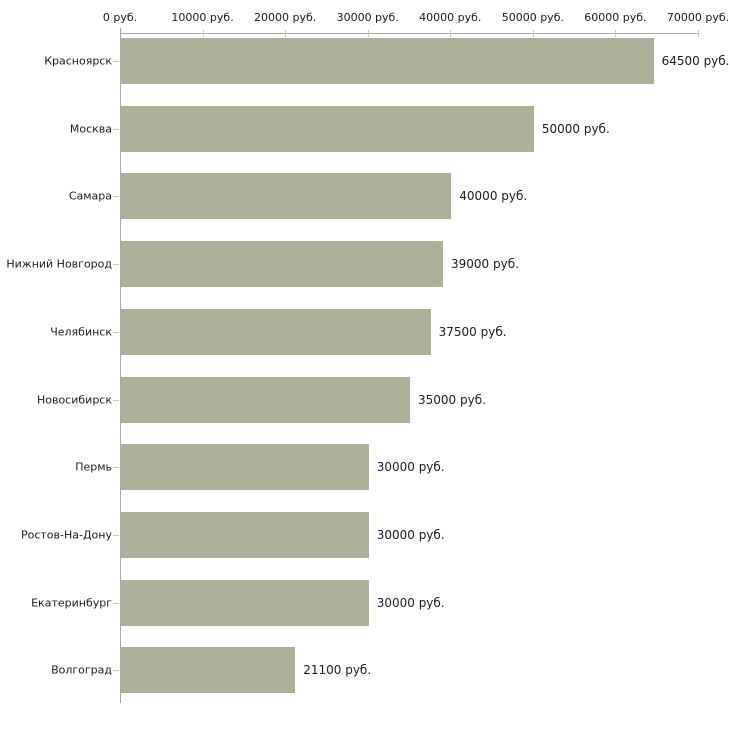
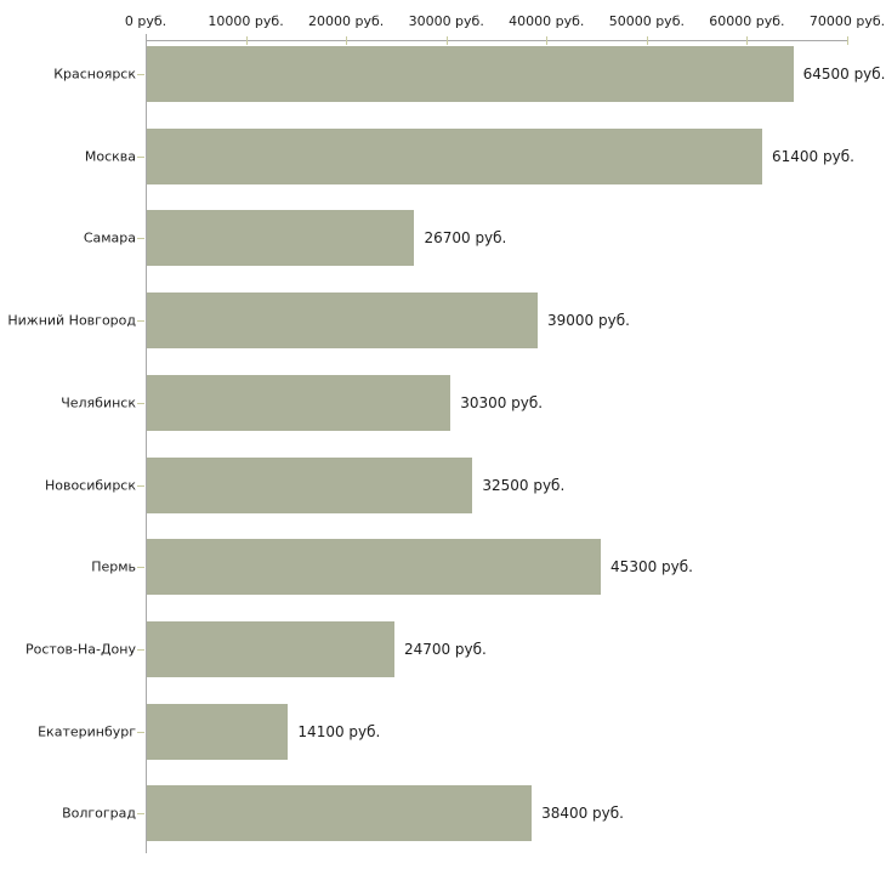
Москва: 50000 -> 61400
Самара: 40000 -> 26700
Челябинск: 37500 -> 30300
Новосибирск: 35000 -> 32500
Пермь: 30000 -> 45300
Ростов-На-Дону: 30000 -> 24700
Екатеринбург: 30000 -> 14100
Волгоград: 21100 -> 38400
